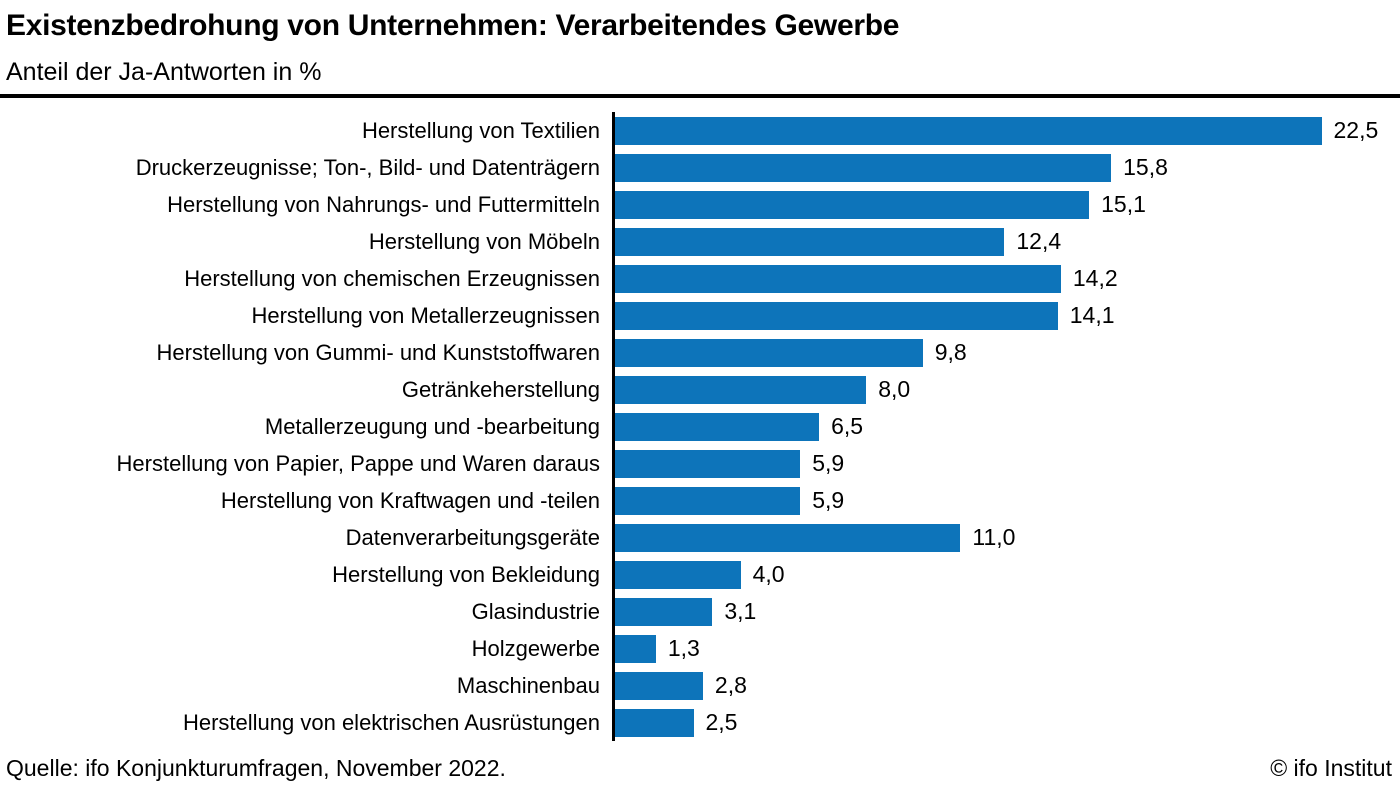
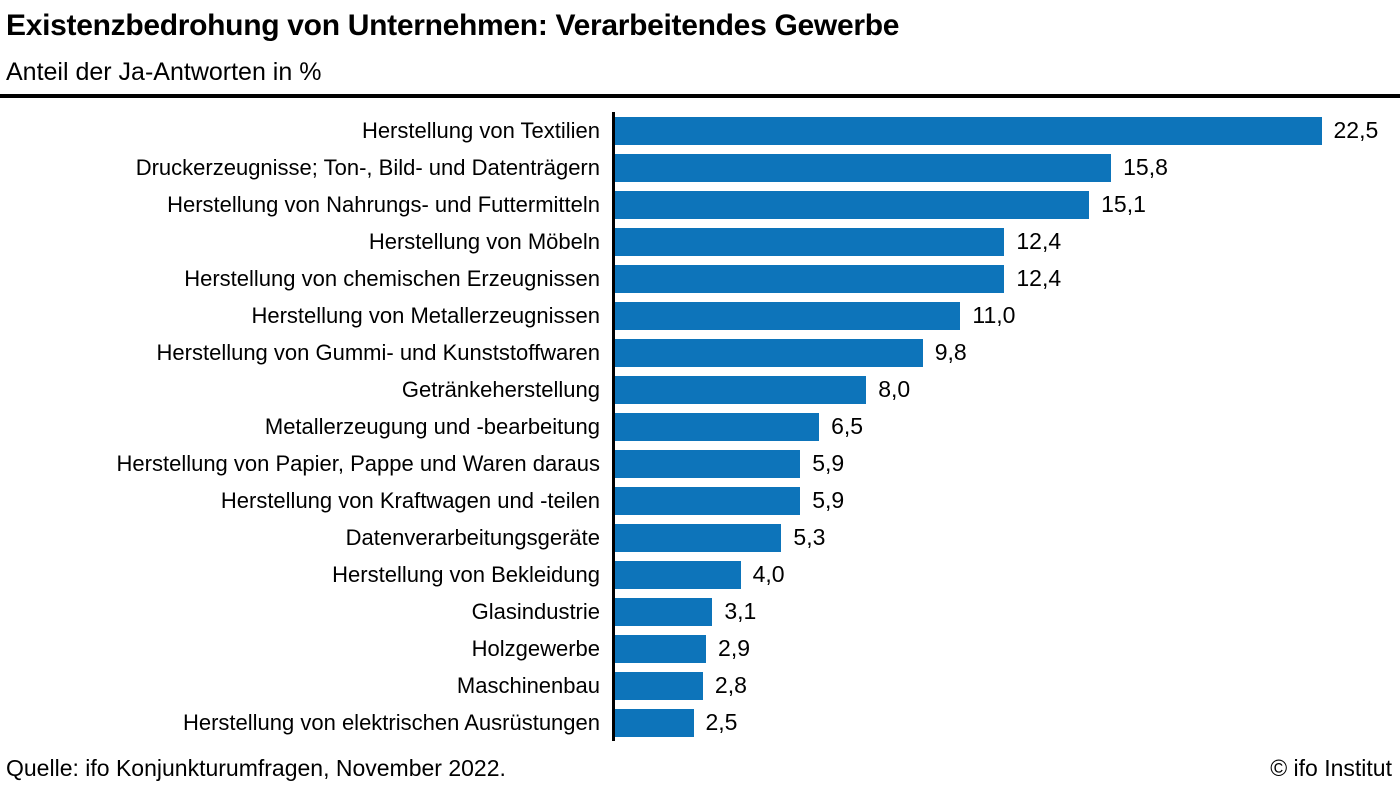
Herstellung von chemischen Erzeugnissen: 14,2 -> 12,4
Herstellung von Metallerzeugnissen: 14,1 -> 11,0
Datenverarbeitungsgeräte: 11,0 -> 5,3
Holzgewerbe: 1,3 -> 2,9
